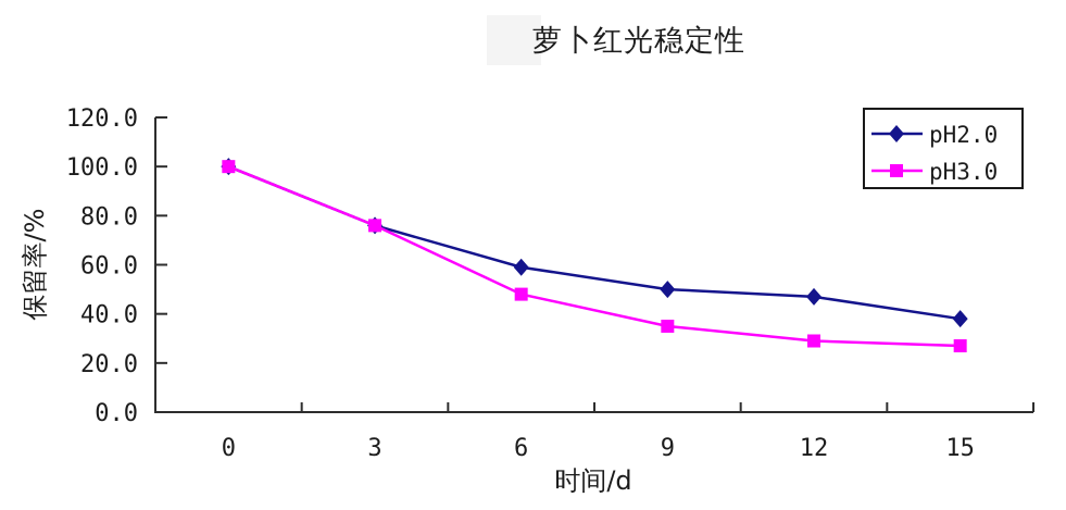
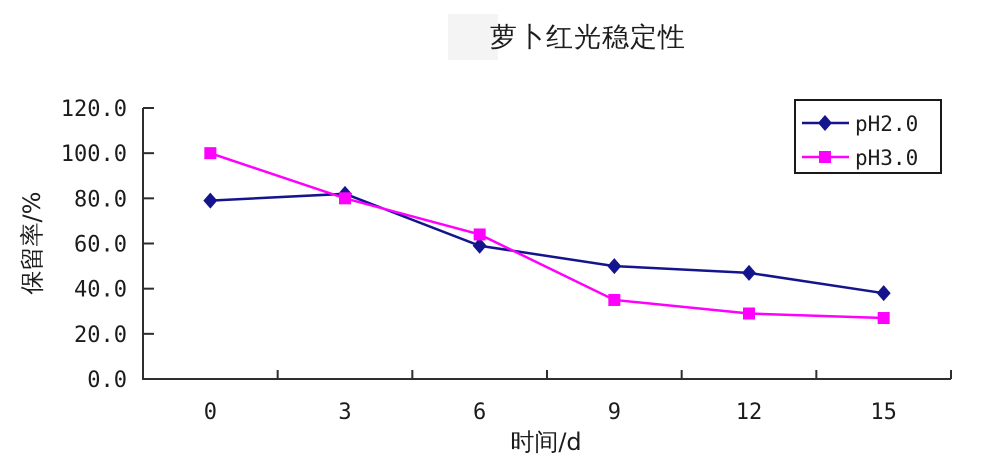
pH2.0/0: 100 -> 79
pH2.0/3: 76 -> 82
pH3.0/3: 76 -> 80
pH3.0/6: 48 -> 64
